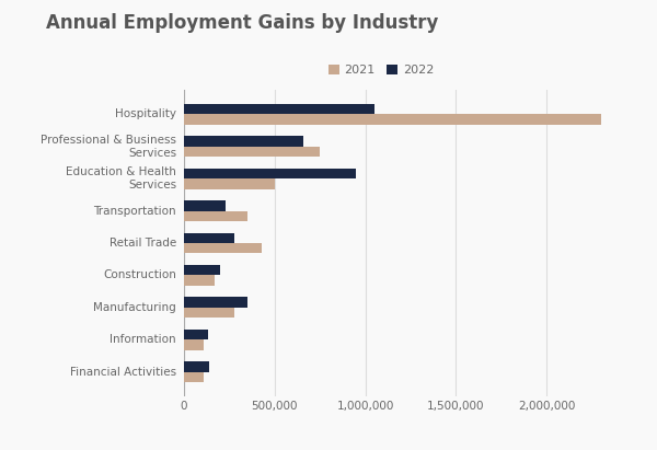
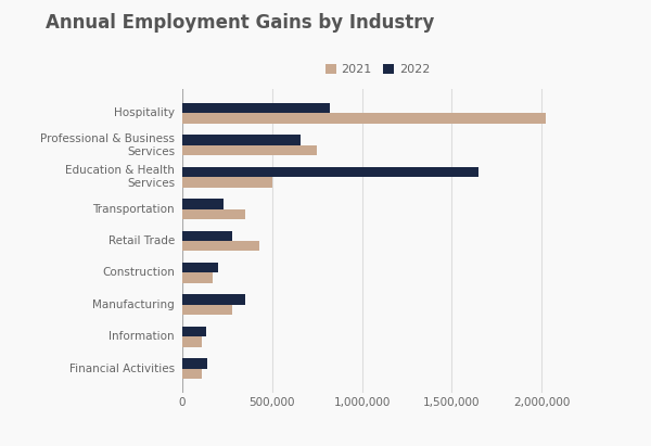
2022/Hospitality: 1,050,000 -> 820,000
2021/Hospitality: 2,300,000 -> 2,020,000
2022/Education & Health Services: 950,000 -> 1,650,000
